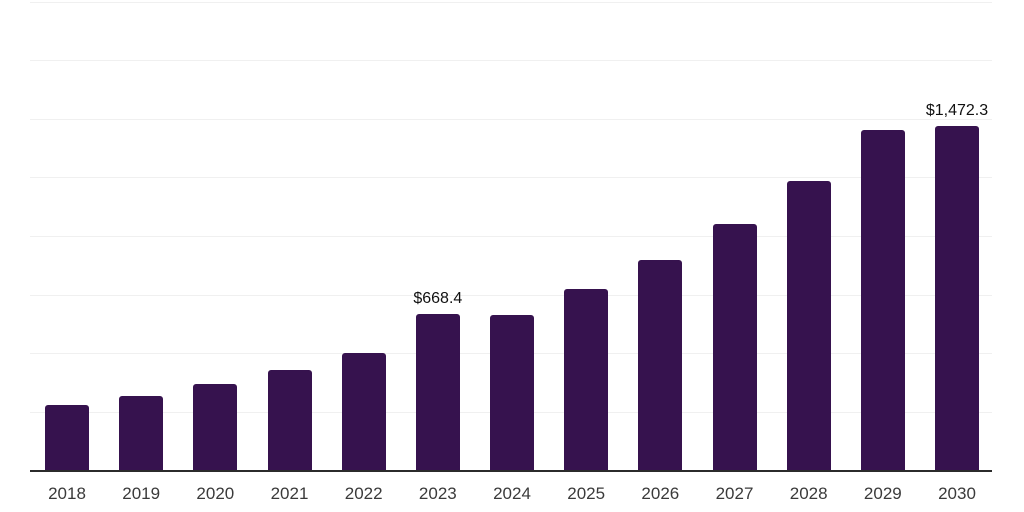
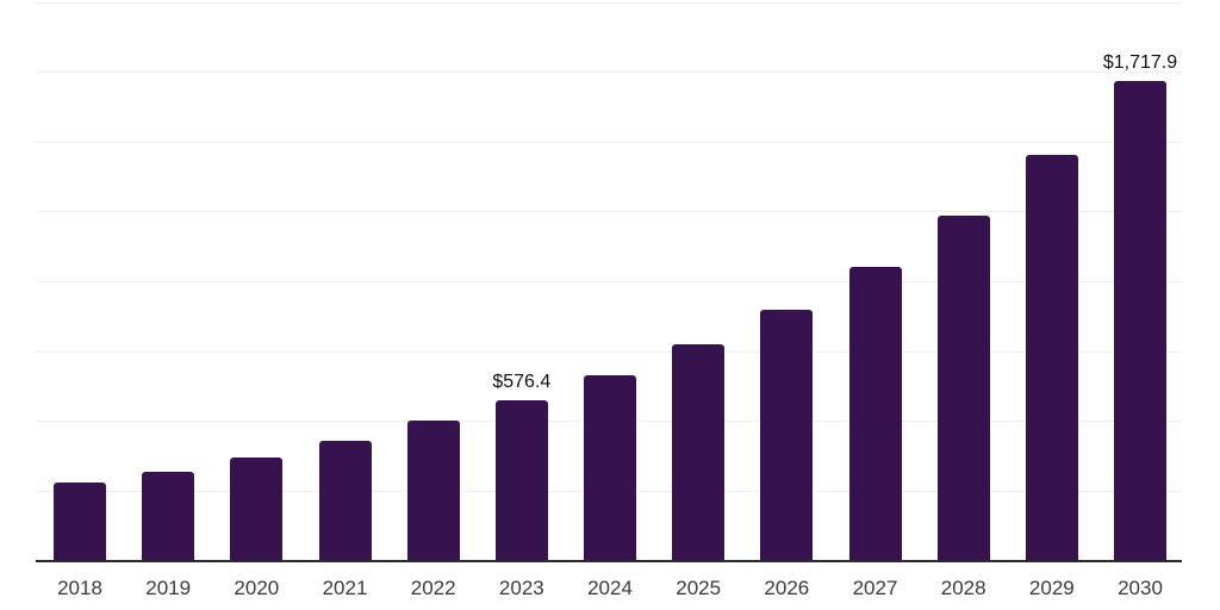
2023: $668.4 -> $576.4
2030: $1,472.3 -> $1,717.9
